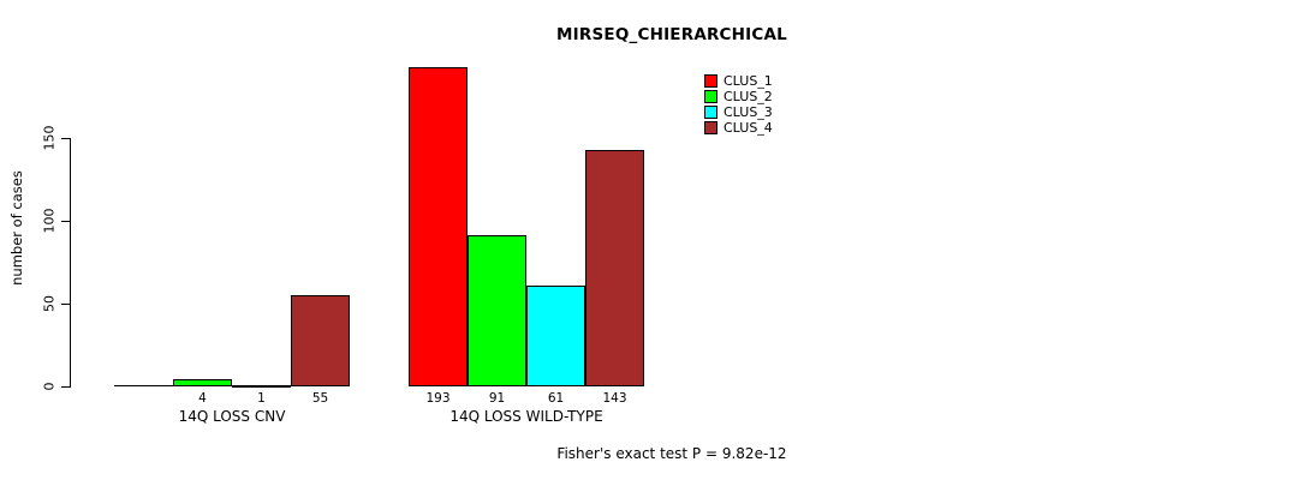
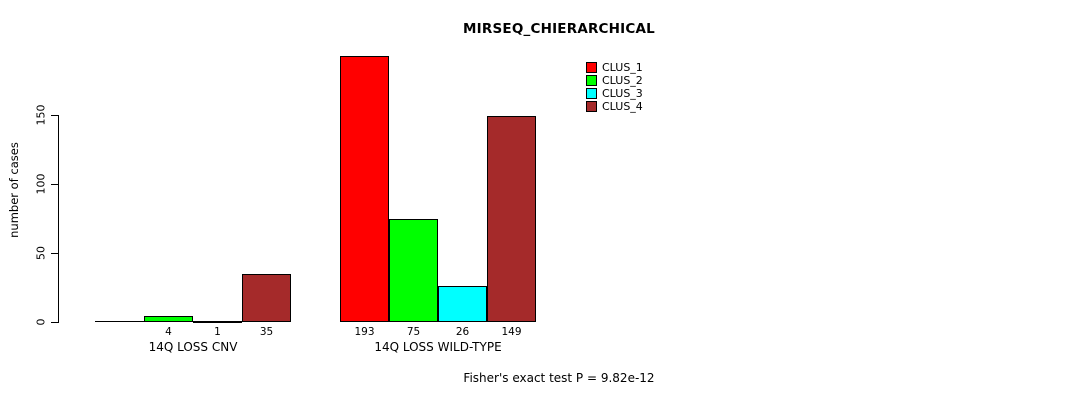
CLUS_4/14Q LOSS CNV: 55 -> 35
CLUS_2/14Q LOSS WILD-TYPE: 91 -> 75
CLUS_3/14Q LOSS WILD-TYPE: 61 -> 26
CLUS_4/14Q LOSS WILD-TYPE: 143 -> 149
